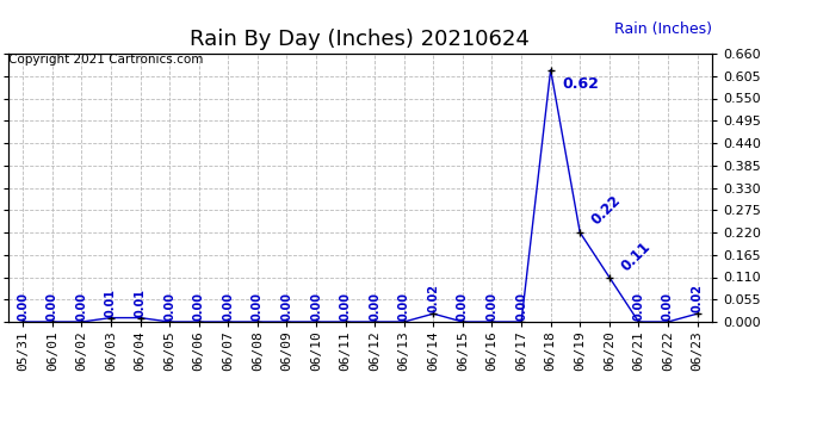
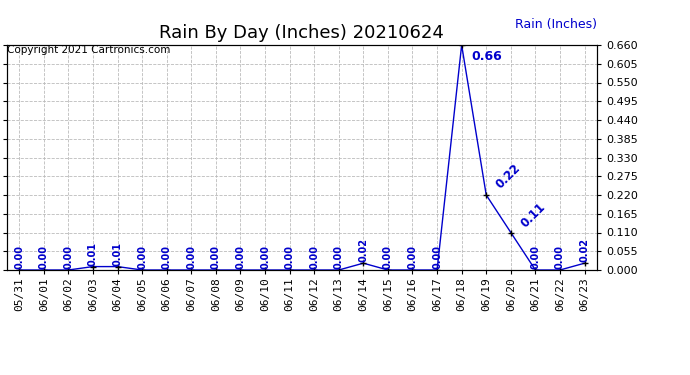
06/18: 0.62 -> 0.66
